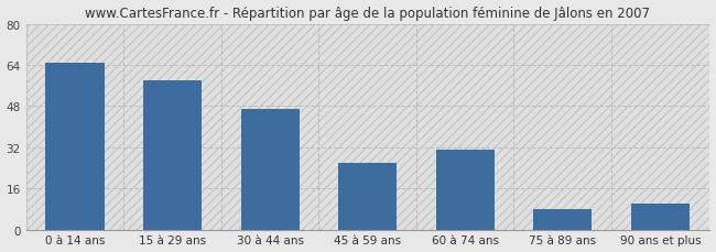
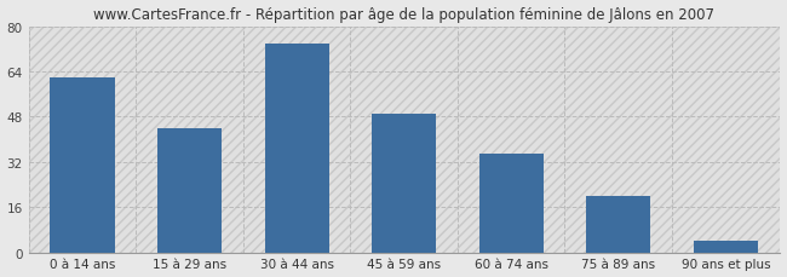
0 à 14 ans: 65 -> 62
15 à 29 ans: 58 -> 44
30 à 44 ans: 47 -> 74
45 à 59 ans: 26 -> 49
60 à 74 ans: 31 -> 35
75 à 89 ans: 8 -> 20
90 ans et plus: 10 -> 4
